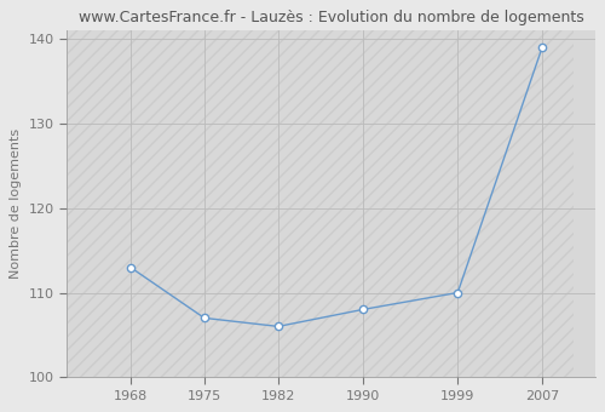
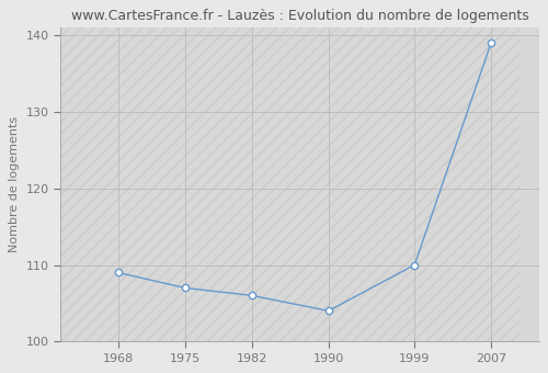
1968: 113 -> 109
1990: 108 -> 104
